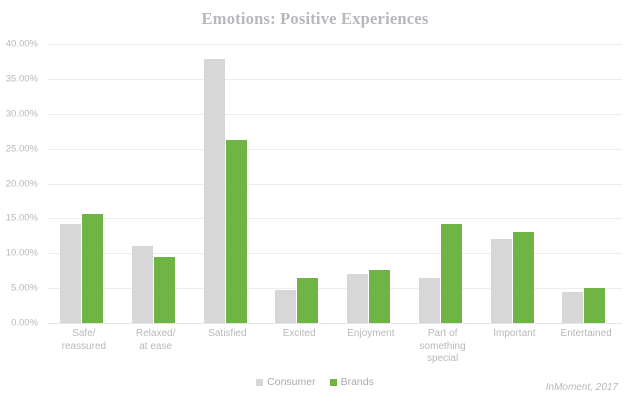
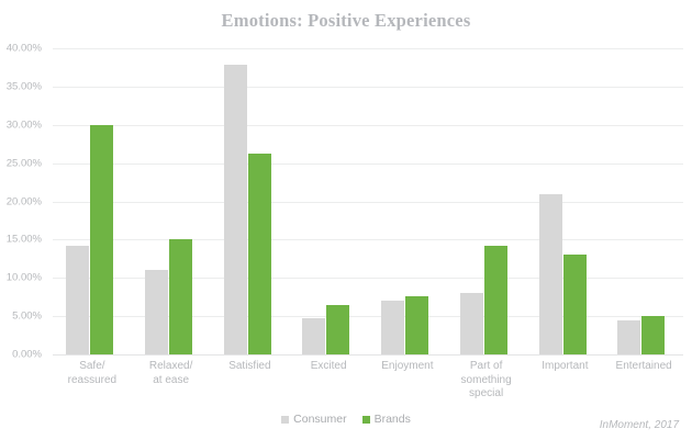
Brands/Safe/ reassured: 16% -> 30%
Brands/Relaxed/ at ease: 10% -> 15%
Consumer/Part of something special: 6% -> 8%
Consumer/Important: 12% -> 21%
